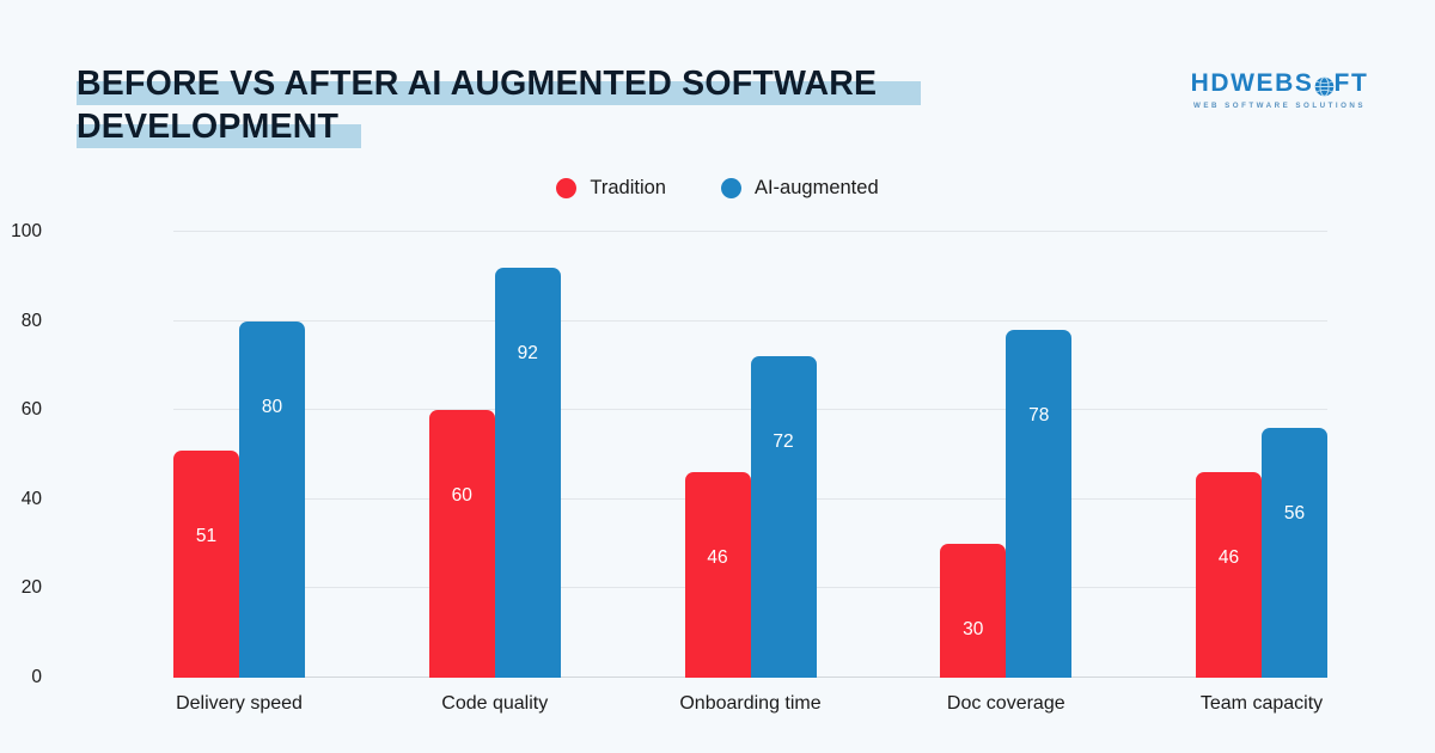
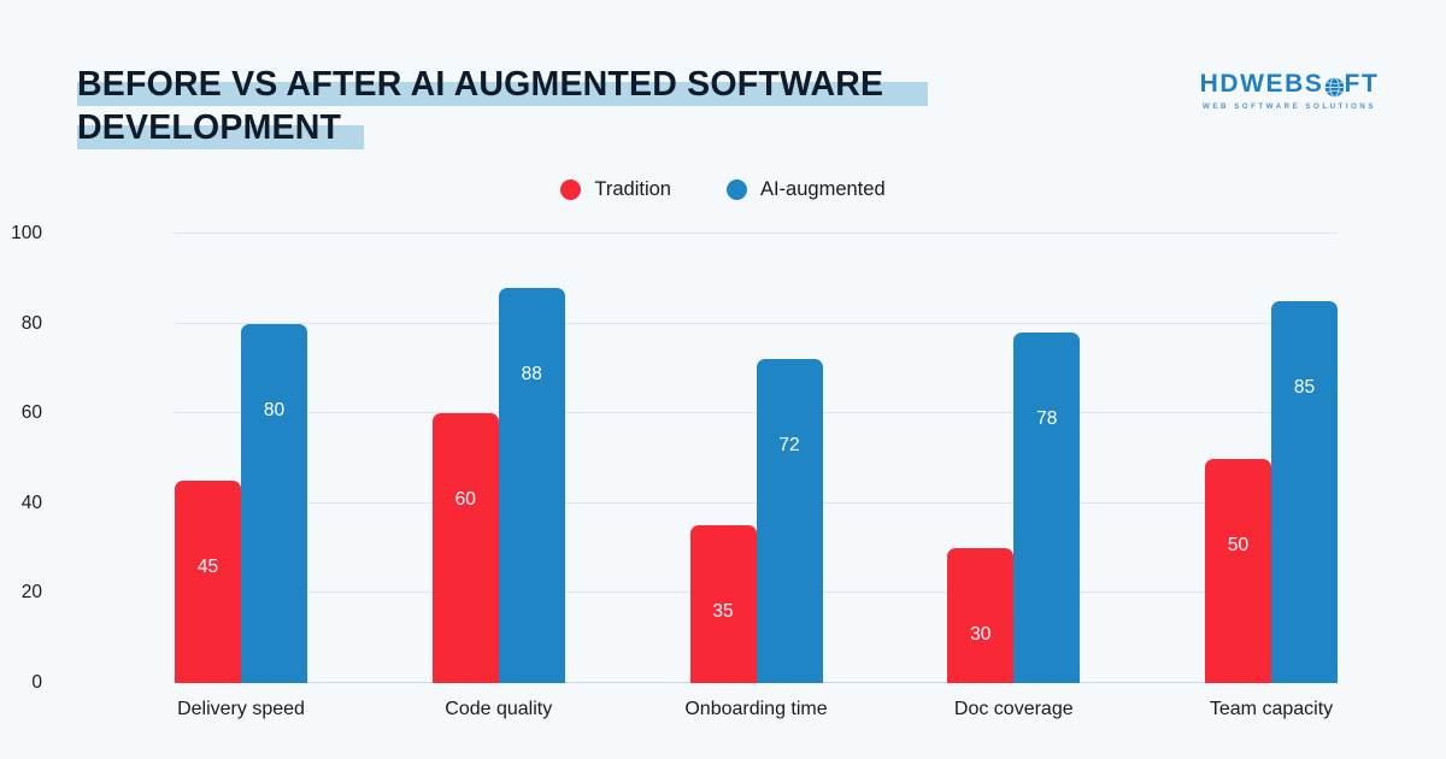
Tradition/Delivery speed: 51 -> 45
AI-augmented/Code quality: 92 -> 88
Tradition/Onboarding time: 46 -> 35
Tradition/Team capacity: 46 -> 50
AI-augmented/Team capacity: 56 -> 85
